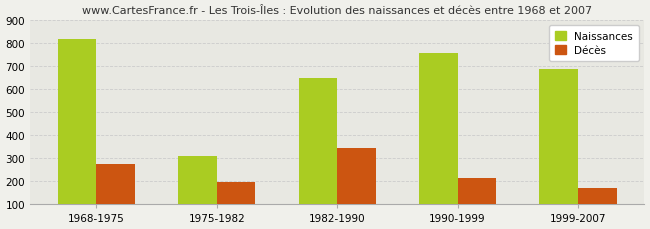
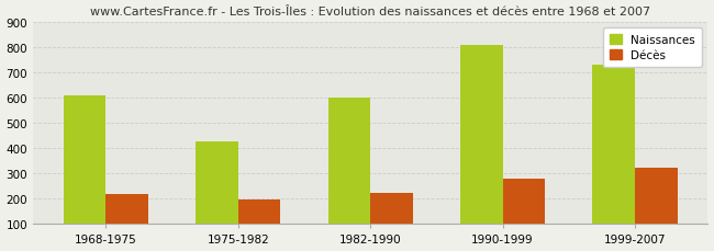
Naissances/1968-1975: 815 -> 608
Décès/1968-1975: 275 -> 220
Naissances/1975-1982: 310 -> 425
Naissances/1982-1990: 645 -> 601
Décès/1982-1990: 345 -> 223
Naissances/1990-1999: 755 -> 805
Décès/1990-1999: 215 -> 278
Naissances/1999-2007: 685 -> 730
Décès/1999-2007: 170 -> 323
